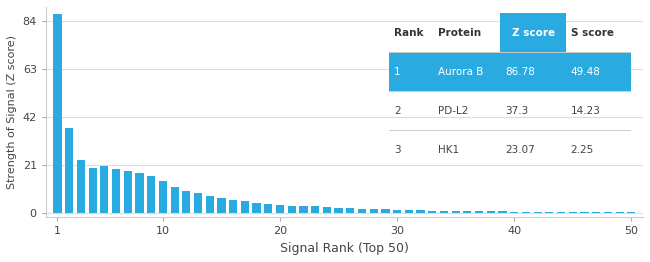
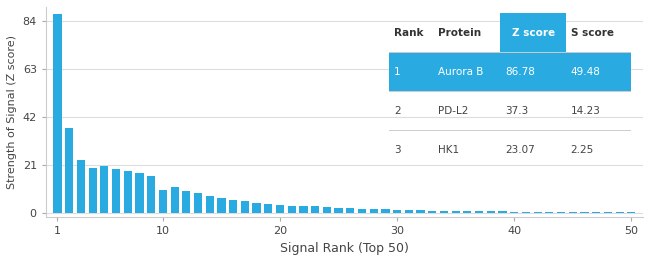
10: 14.0 -> 10.0
